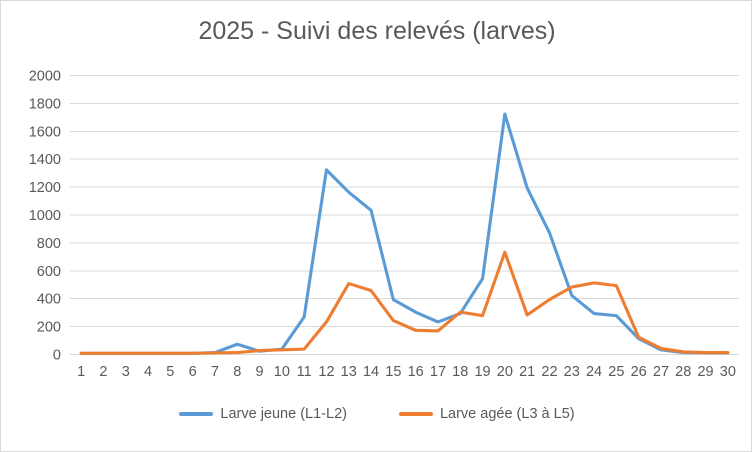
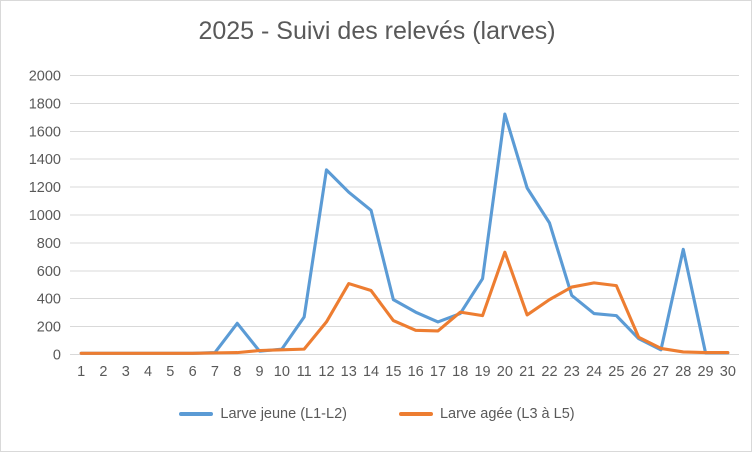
Larve jeune (L1-L2)/8: 70 -> 220
Larve jeune (L1-L2)/22: 870 -> 940
Larve jeune (L1-L2)/28: 10 -> 750
